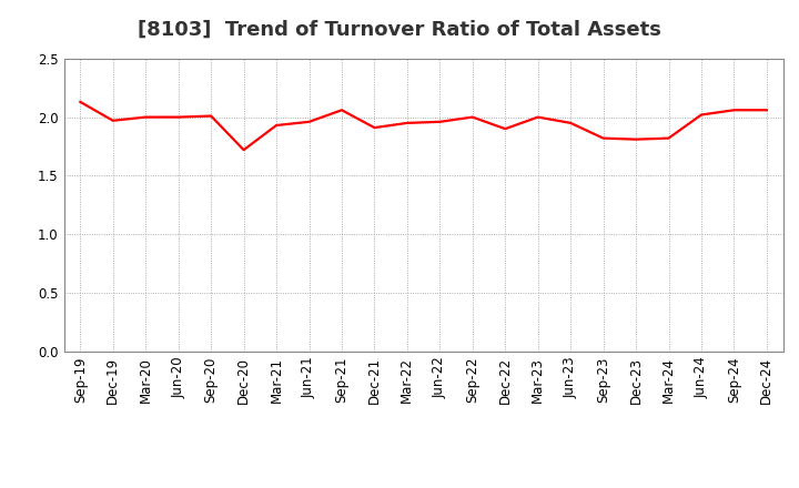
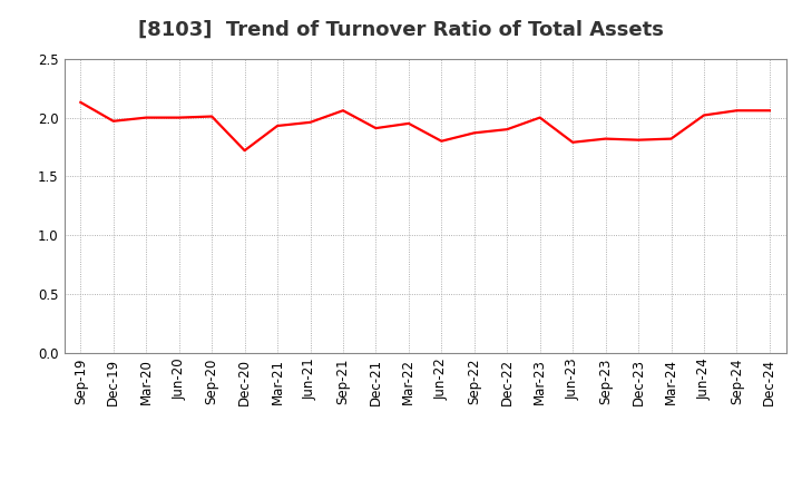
Jun-22: 1.96 -> 1.80
Sep-22: 2.00 -> 1.87
Jun-23: 1.95 -> 1.79
